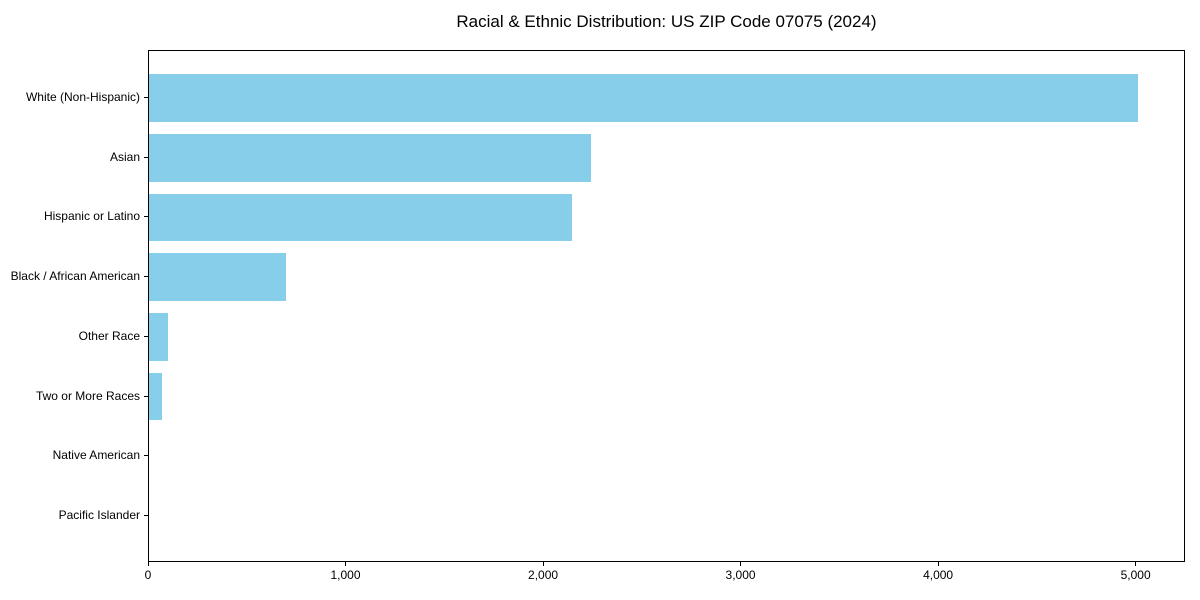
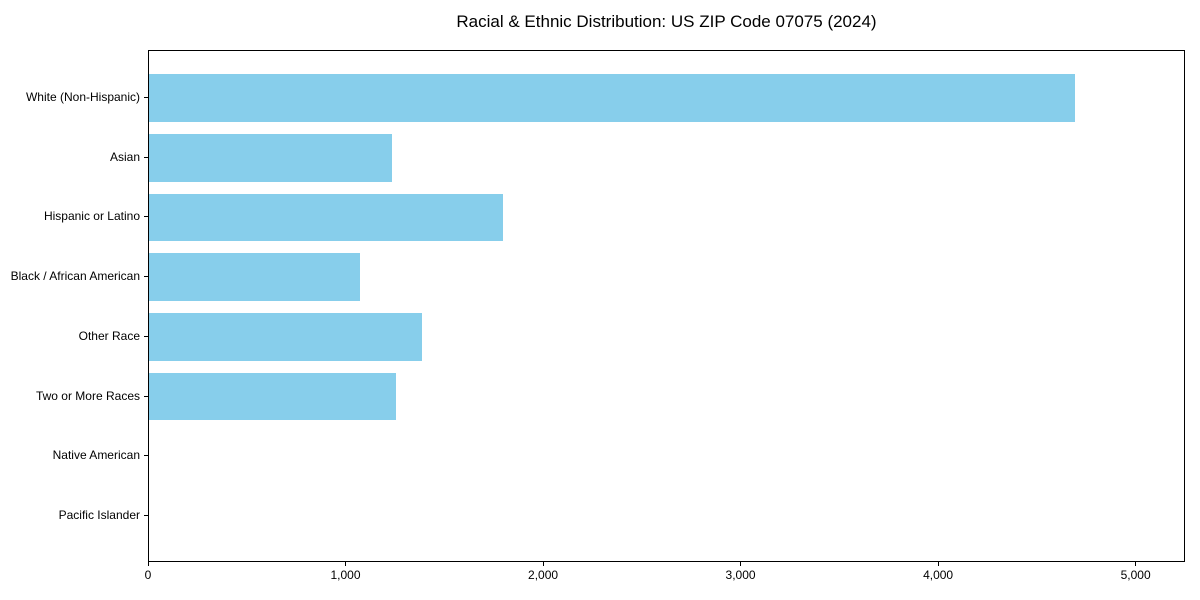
White (Non-Hispanic): 5000 -> 4690
Asian: 2240 -> 1230
Hispanic or Latino: 2140 -> 1790
Black / African American: 700 -> 1070
Other Race: 100 -> 1380
Two or More Races: 60 -> 1250
